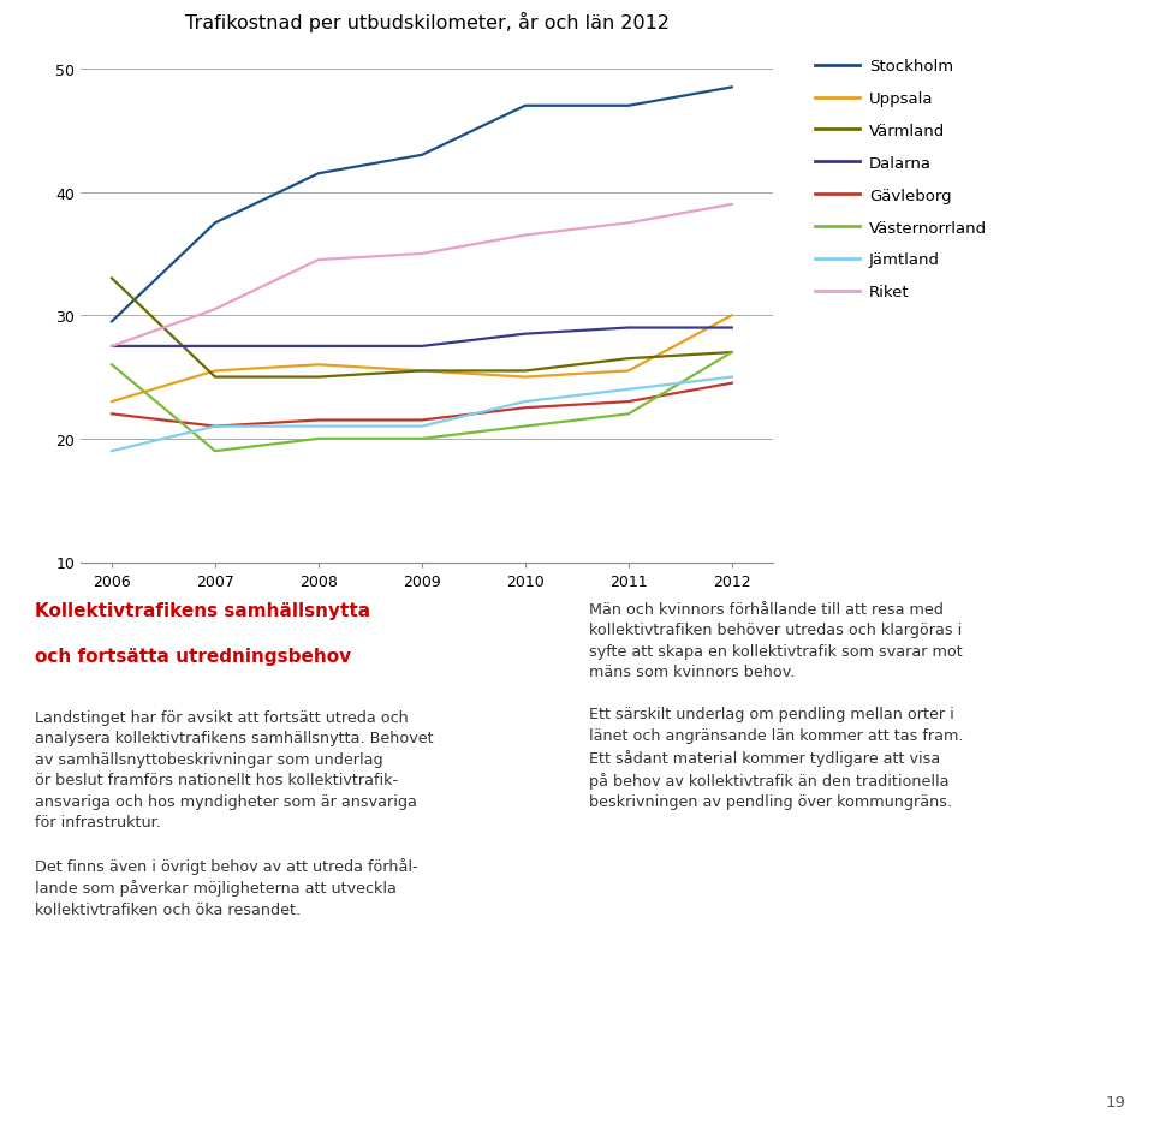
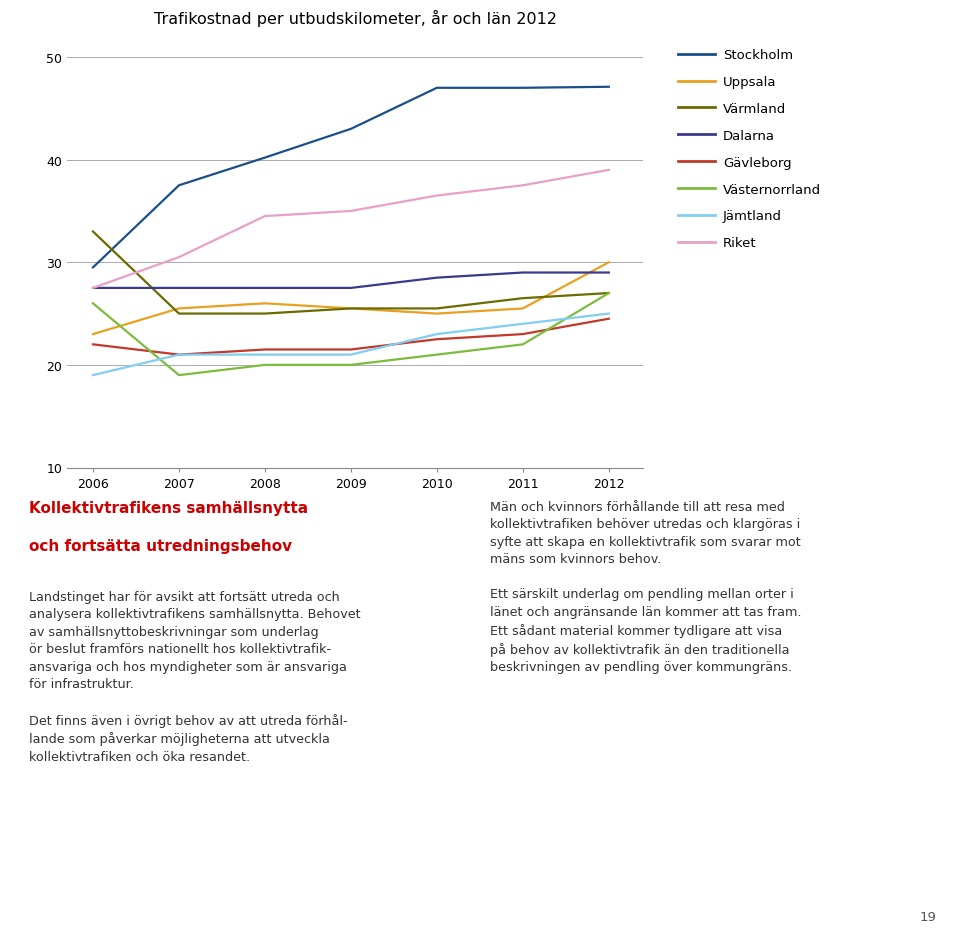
Stockholm/2008: 41.5 -> 40.2
Stockholm/2012: 48.5 -> 47.1
